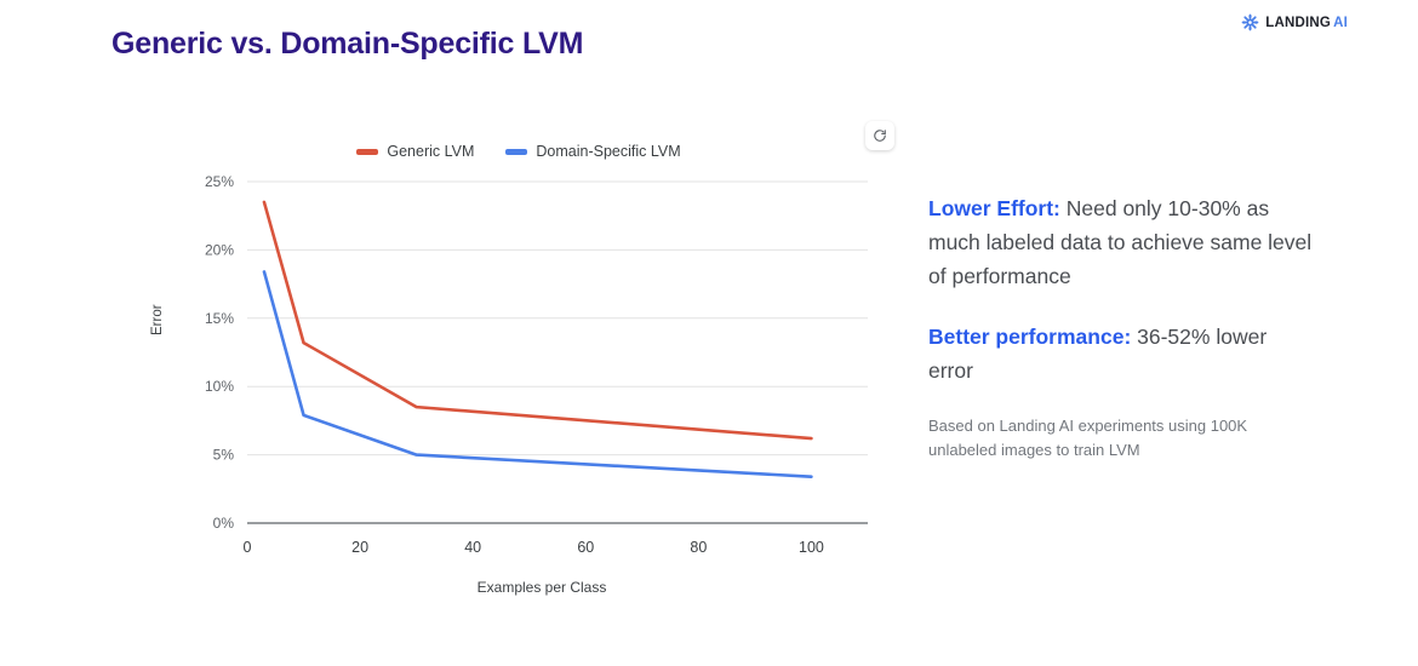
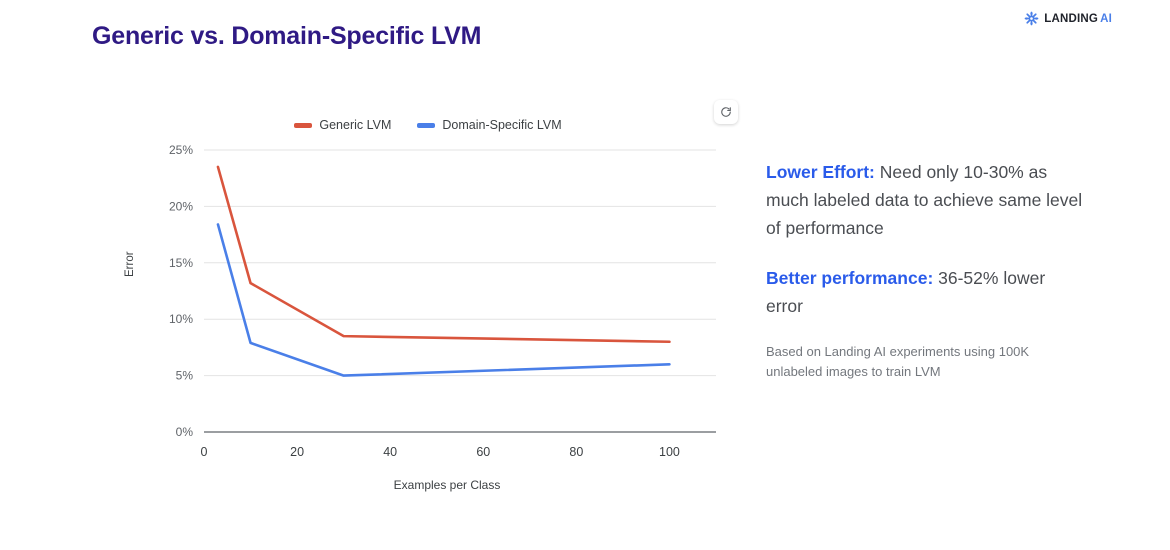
Generic LVM/100: 6 -> 8
Domain-Specific LVM/100: 3 -> 6
